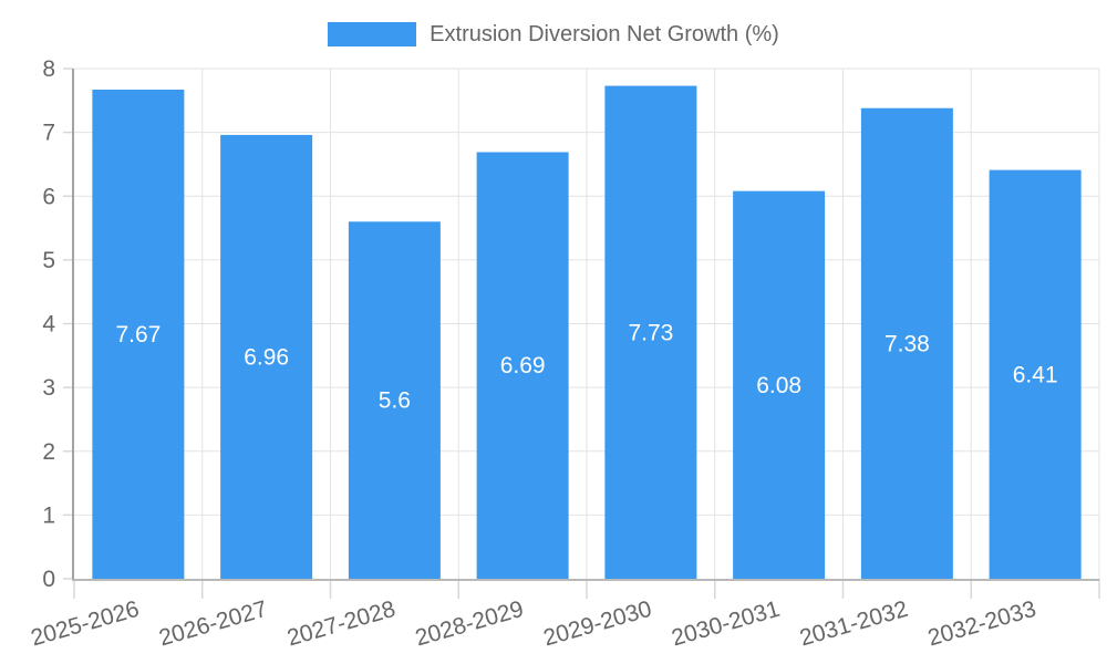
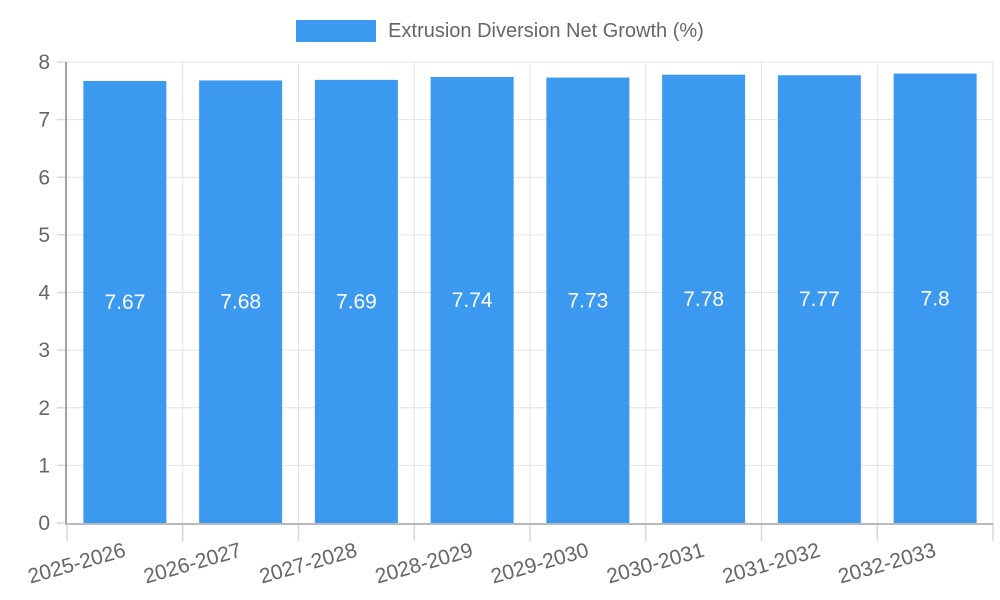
2026-2027: 6.96 -> 7.68
2027-2028: 5.6 -> 7.69
2028-2029: 6.69 -> 7.74
2030-2031: 6.08 -> 7.78
2031-2032: 7.38 -> 7.77
2032-2033: 6.41 -> 7.8
